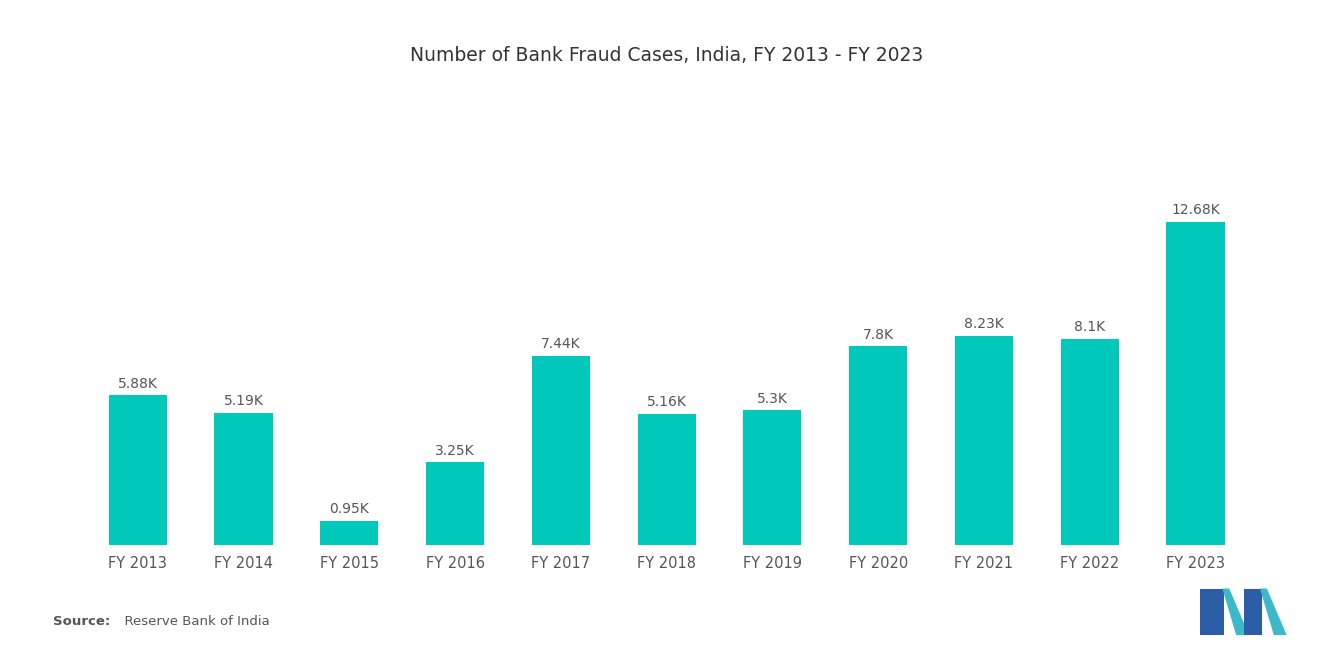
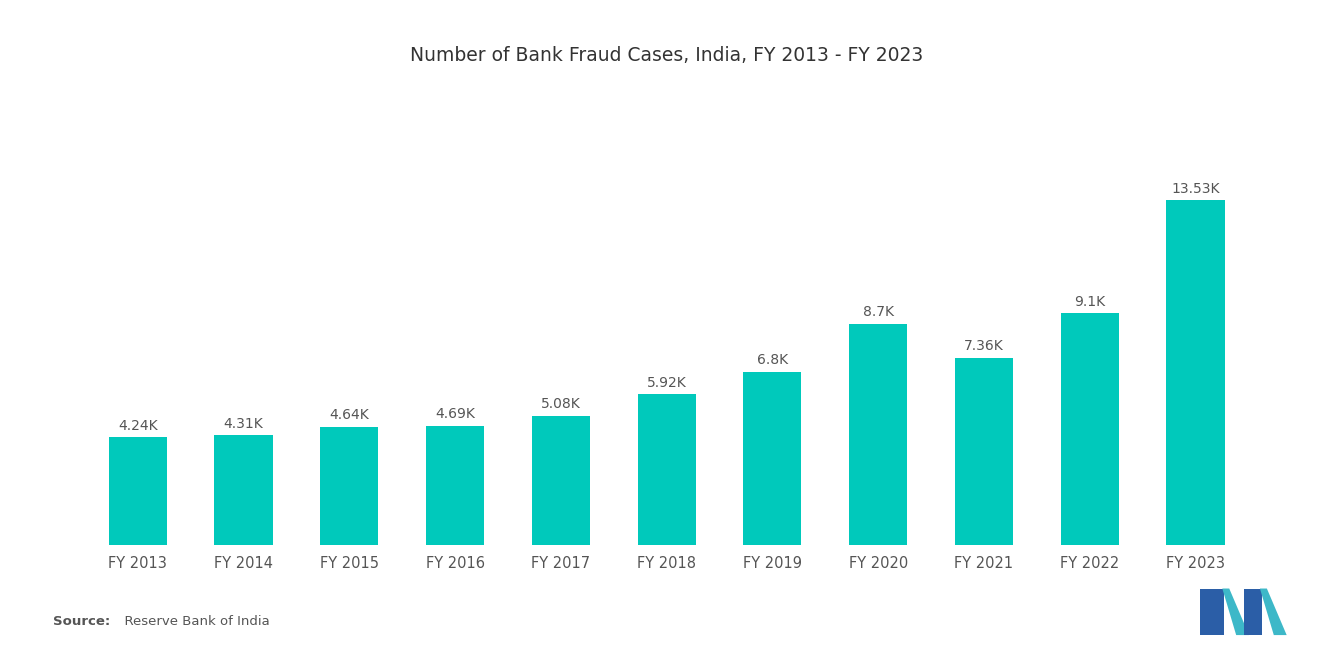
FY 2013: 5.88K -> 4.24K
FY 2014: 5.19K -> 4.31K
FY 2015: 0.95K -> 4.64K
FY 2016: 3.25K -> 4.69K
FY 2017: 7.44K -> 5.08K
FY 2018: 5.16K -> 5.92K
FY 2019: 5.3K -> 6.8K
FY 2020: 7.8K -> 8.7K
FY 2021: 8.23K -> 7.36K
FY 2022: 8.1K -> 9.1K
FY 2023: 12.68K -> 13.53K
